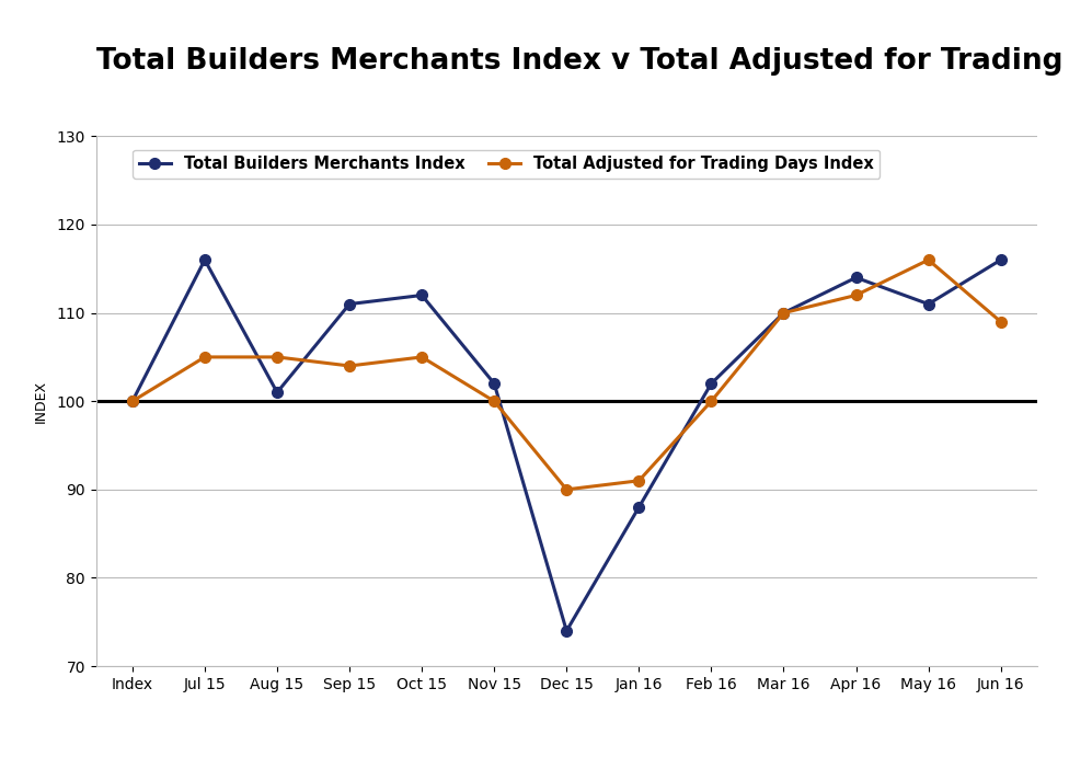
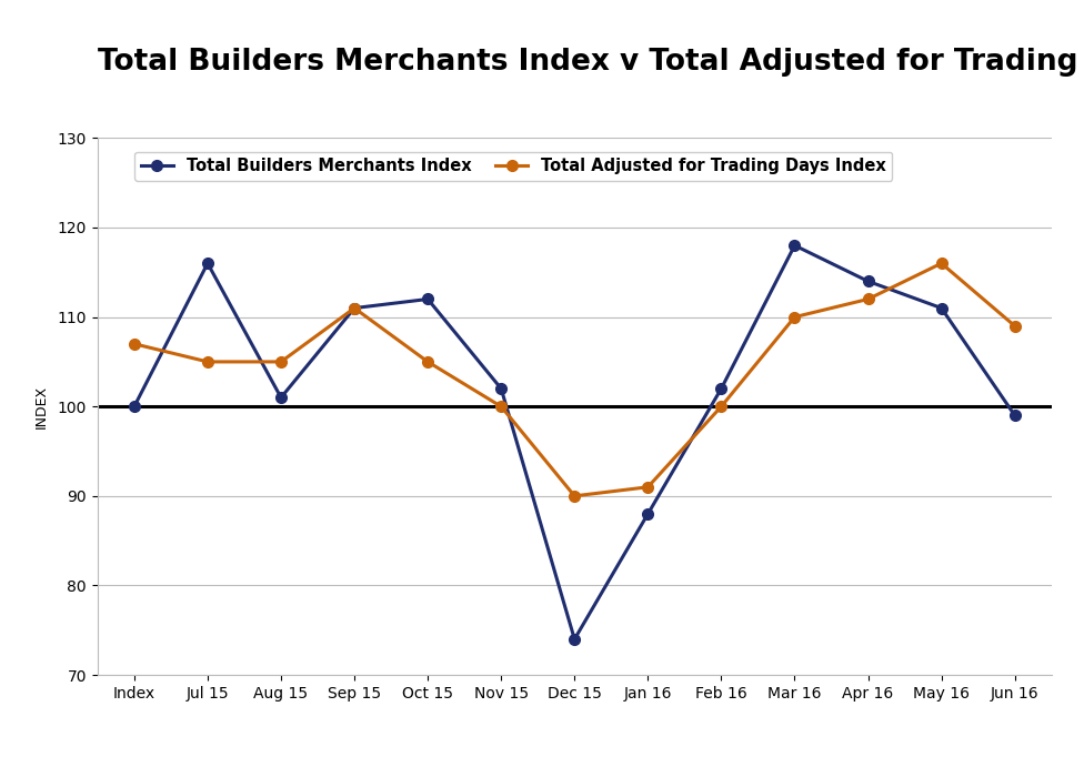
Total Adjusted for Trading Days Index/Index: 100 -> 107
Total Adjusted for Trading Days Index/Sep 15: 104 -> 111
Total Builders Merchants Index/Mar 16: 110 -> 118
Total Builders Merchants Index/Jun 16: 116 -> 99
